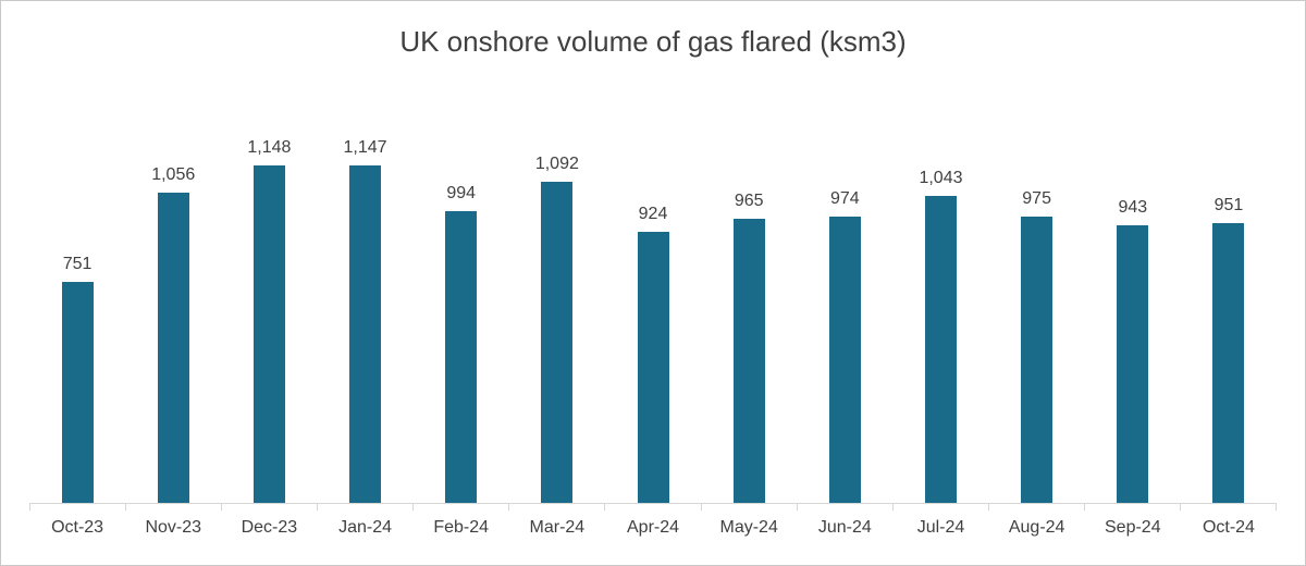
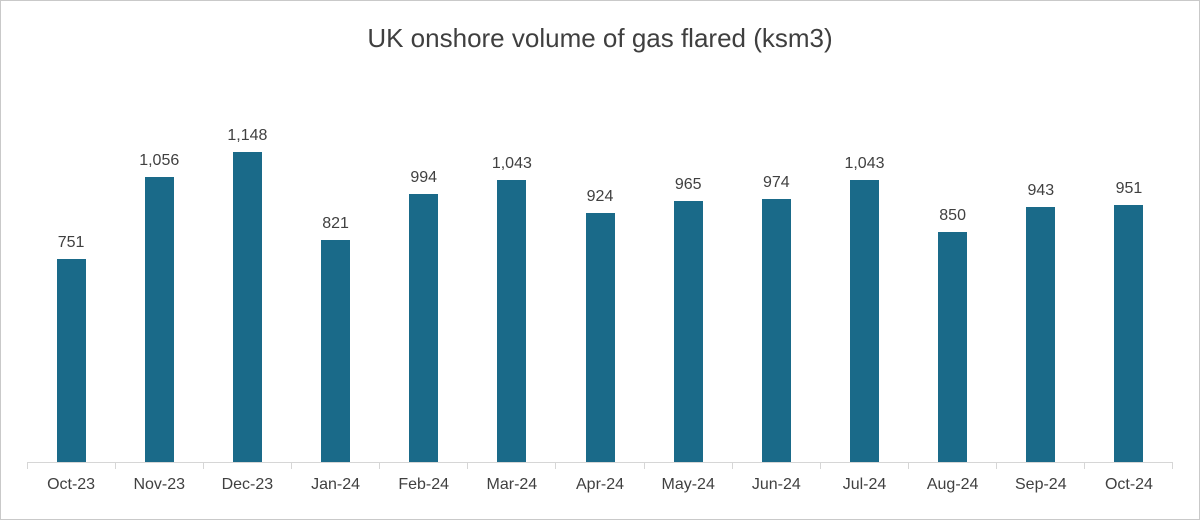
Jan-24: 1,147 -> 821
Mar-24: 1,092 -> 1,043
Aug-24: 975 -> 850
